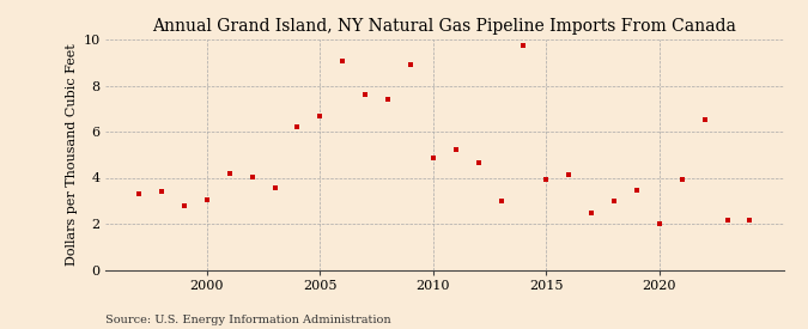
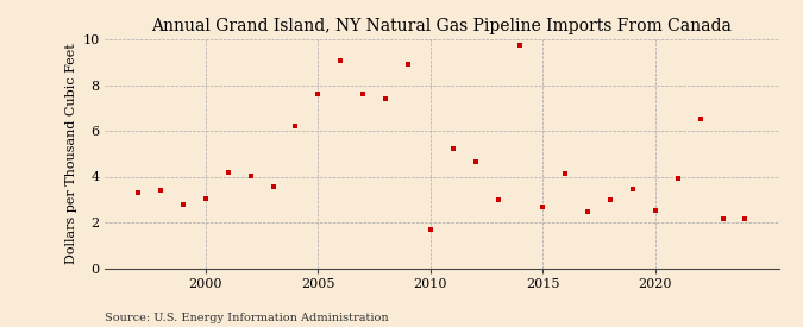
2005: 6.7 -> 7.6
2010: 4.8 -> 1.7
2015: 3.9 -> 2.7
2020: 2.0 -> 2.5
